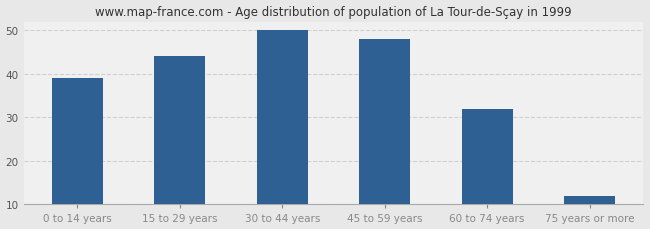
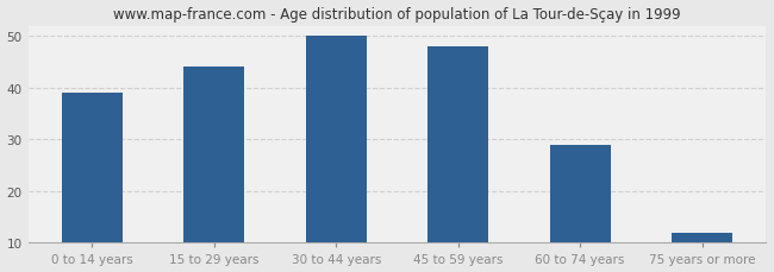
60 to 74 years: 32 -> 29
